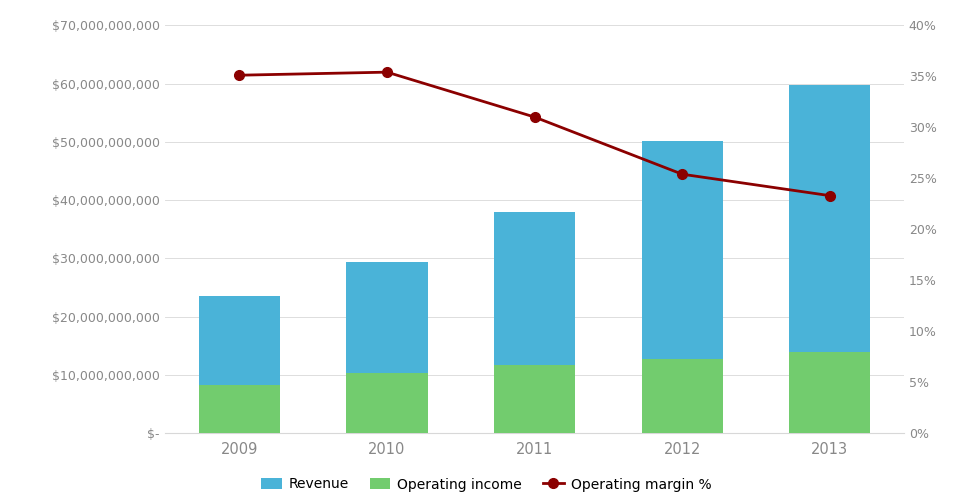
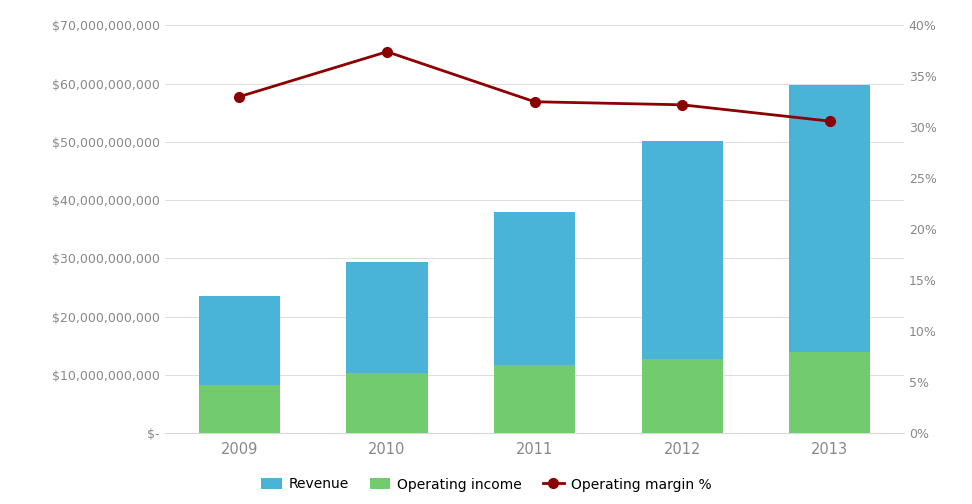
Operating margin %/2009: 35.1% -> 33.0%
Operating margin %/2010: 35.4% -> 37.4%
Operating margin %/2011: 31.0% -> 32.5%
Operating margin %/2012: 25.4% -> 32.2%
Operating margin %/2013: 23.3% -> 30.6%
